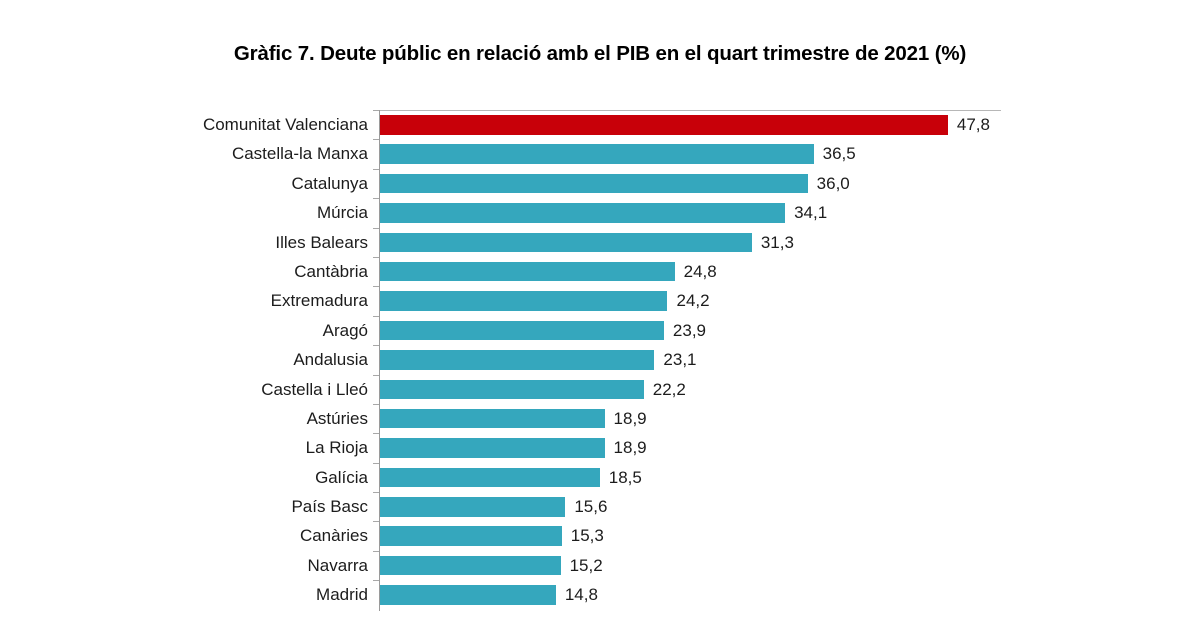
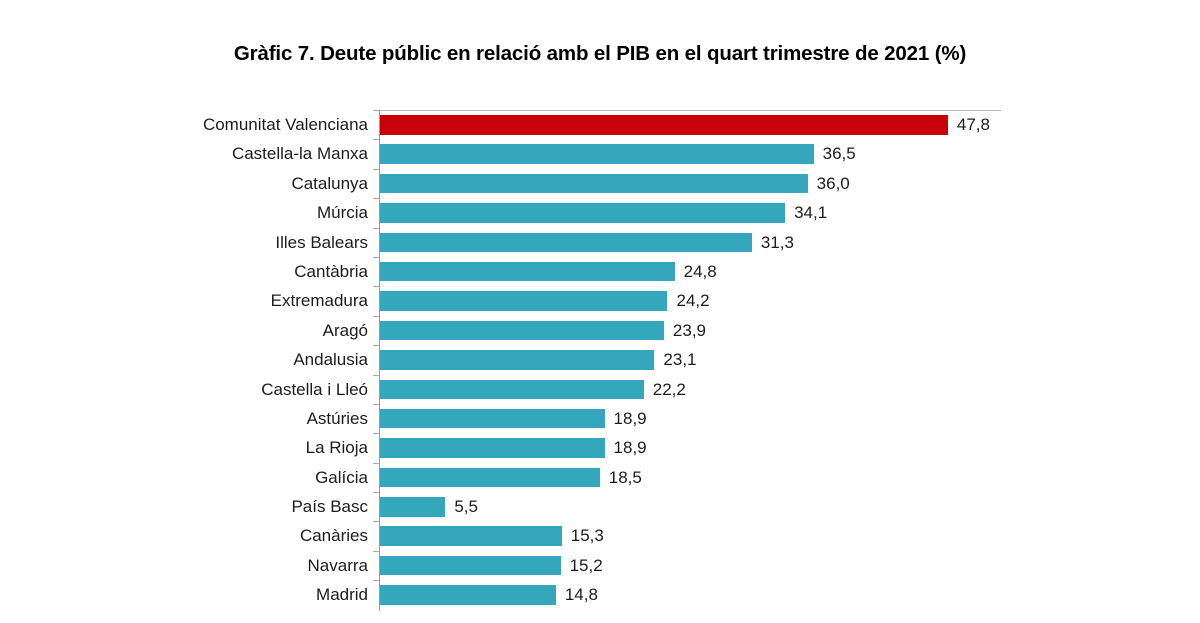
País Basc: 15,6 -> 5,5
